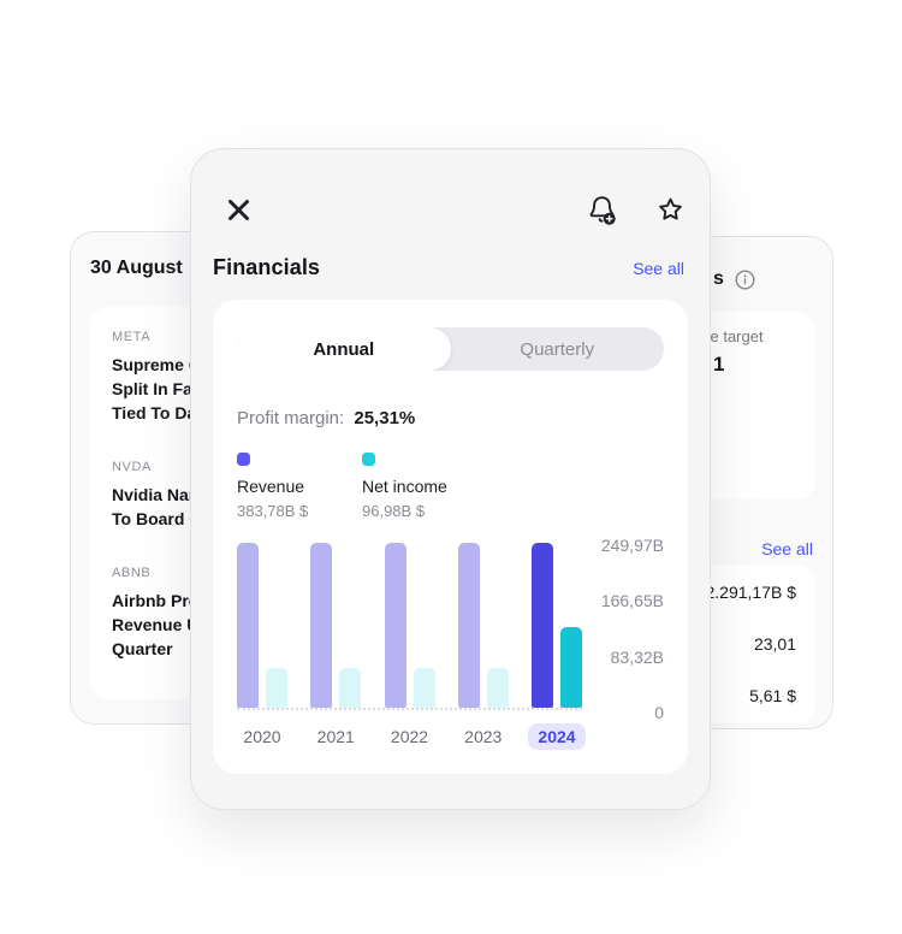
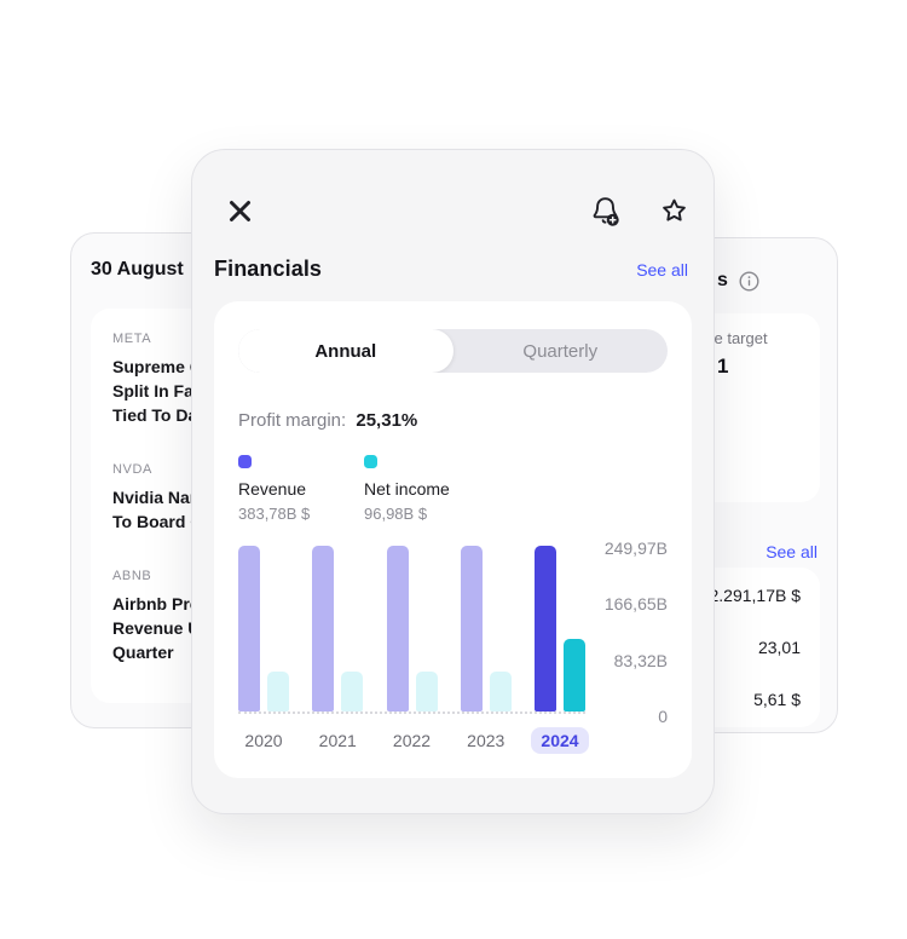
Net income/2024: 120B -> 110B
